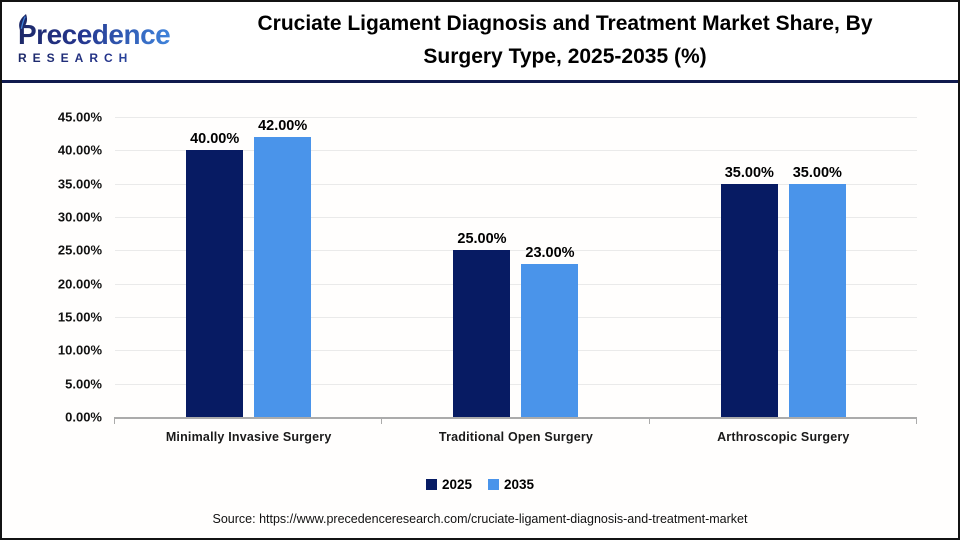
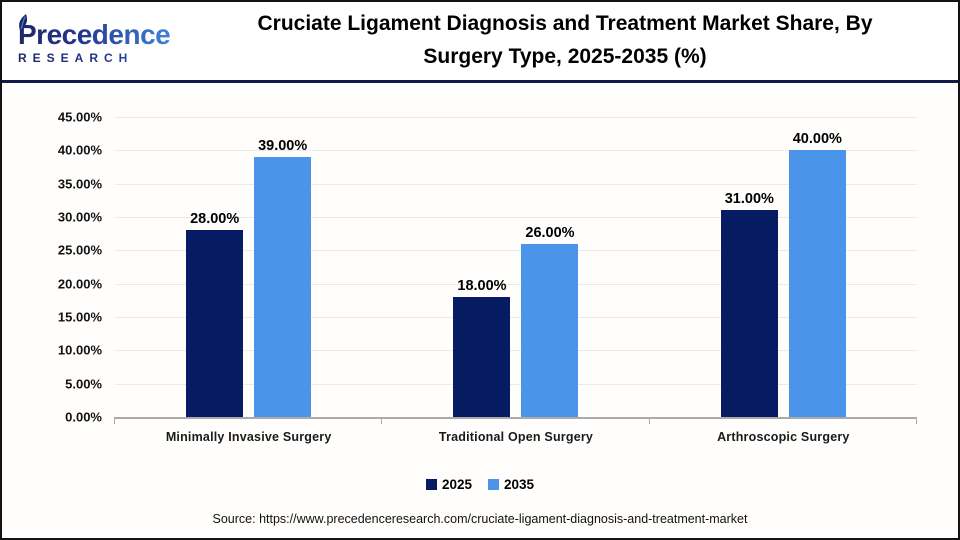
2025/Minimally Invasive Surgery: 40.00% -> 28.00%
2035/Minimally Invasive Surgery: 42.00% -> 39.00%
2025/Traditional Open Surgery: 25.00% -> 18.00%
2035/Traditional Open Surgery: 23.00% -> 26.00%
2025/Arthroscopic Surgery: 35.00% -> 31.00%
2035/Arthroscopic Surgery: 35.00% -> 40.00%
